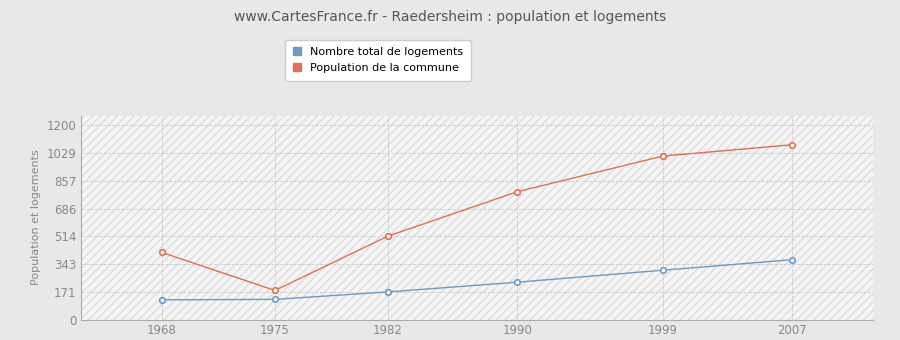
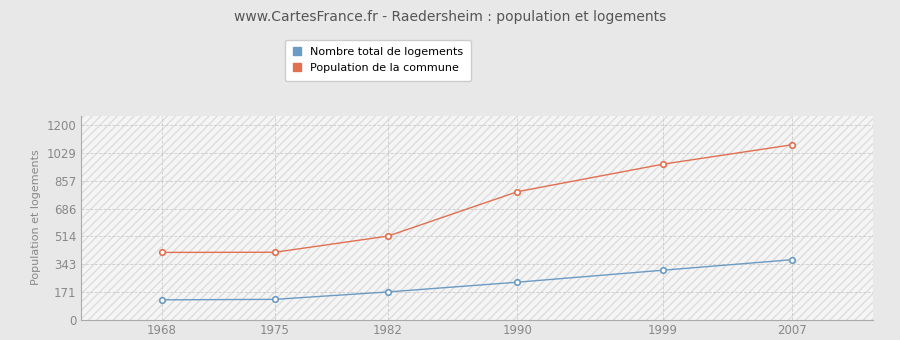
Population de la commune/1975: 180 -> 420
Population de la commune/1999: 1010 -> 960
